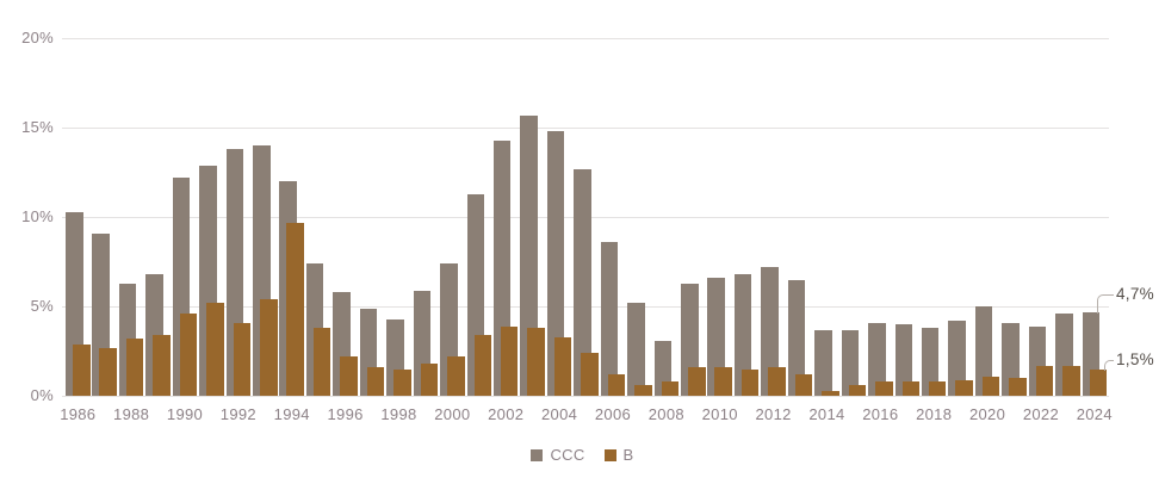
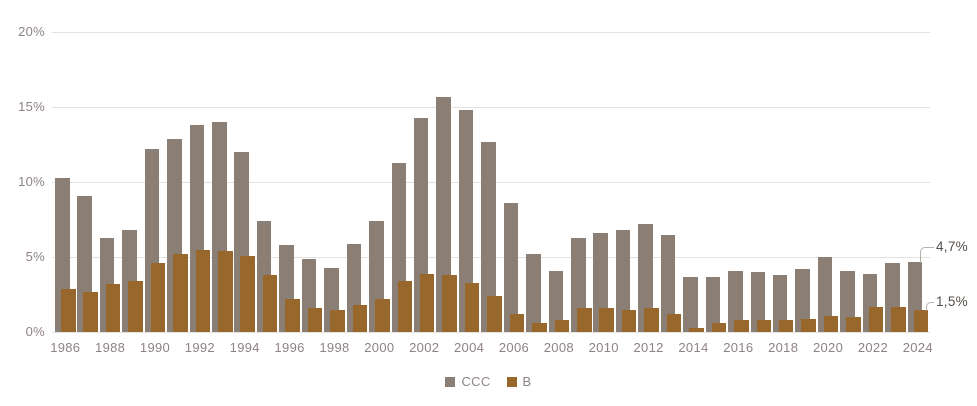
B/1992: 4.1% -> 5.5%
B/1994: 9.7% -> 5.1%
CCC/2008: 3.1% -> 4.1%
